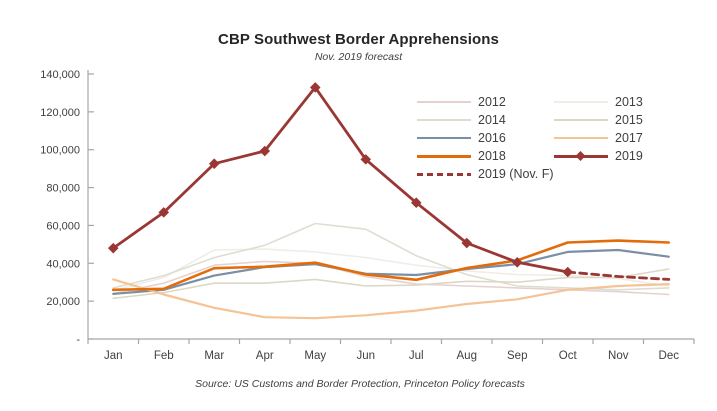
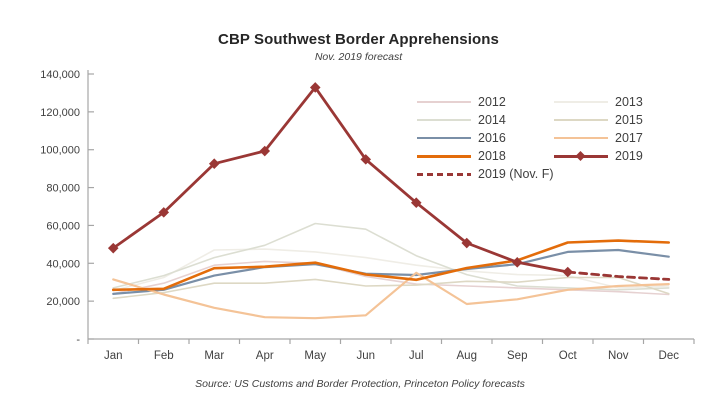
2017/Jul: 15000 -> 35000
2013/Nov: 32000 -> 27000
2015/Dec: 37000 -> 24000
